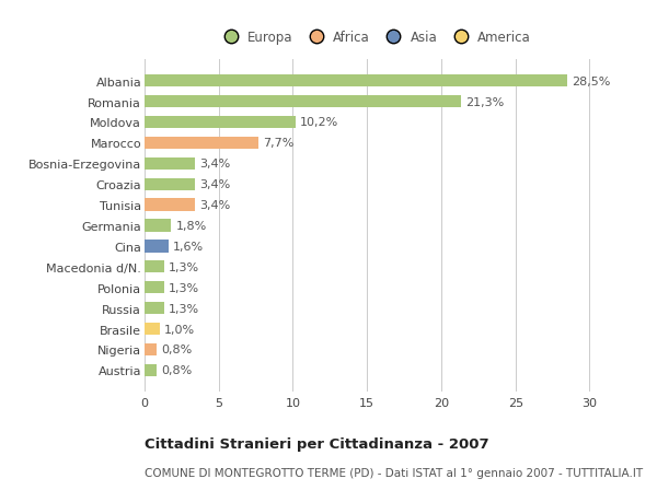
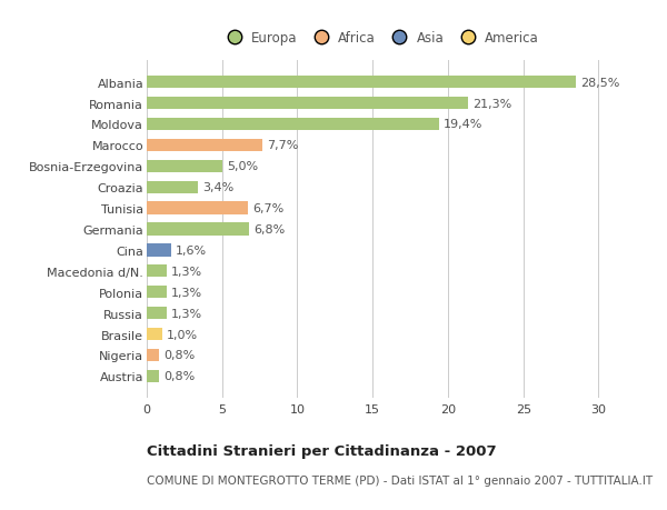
Moldova: 10,2% -> 19,4%
Bosnia-Erzegovina: 3,4% -> 5,0%
Tunisia: 3,4% -> 6,7%
Germania: 1,8% -> 6,8%
